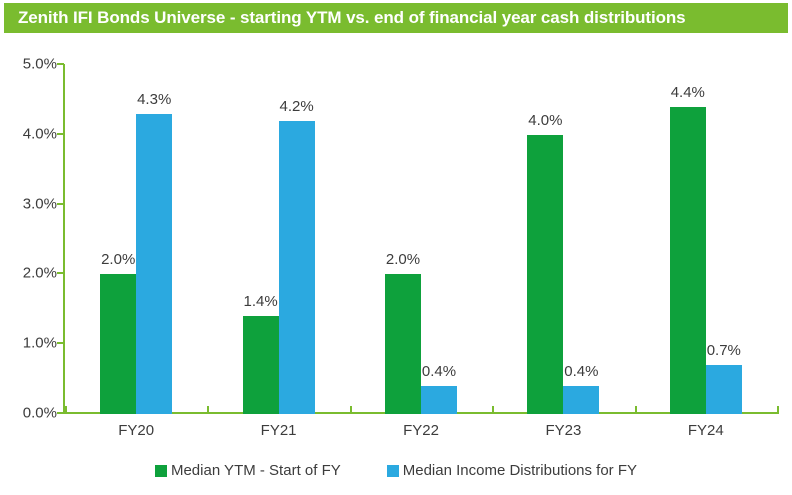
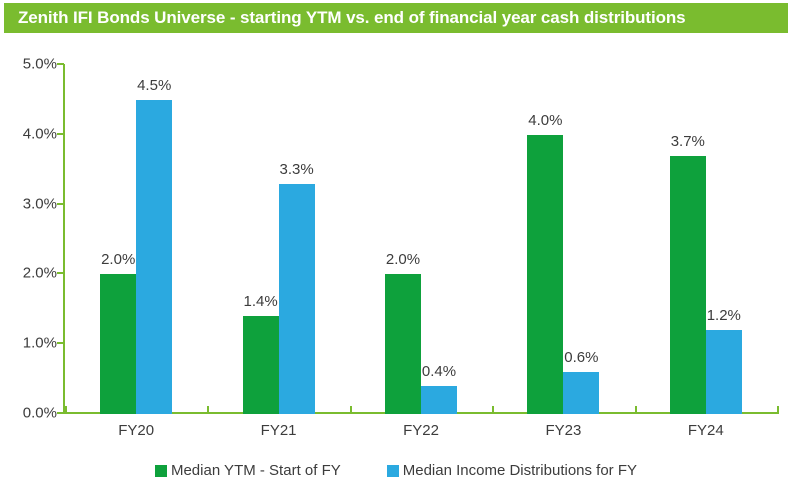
Median Income Distributions for FY/FY20: 4.3% -> 4.5%
Median Income Distributions for FY/FY21: 4.2% -> 3.3%
Median Income Distributions for FY/FY23: 0.4% -> 0.6%
Median YTM - Start of FY/FY24: 4.4% -> 3.7%
Median Income Distributions for FY/FY24: 0.7% -> 1.2%
